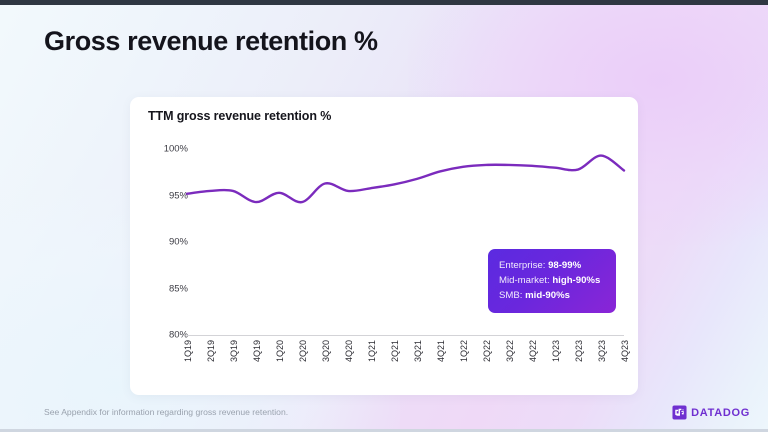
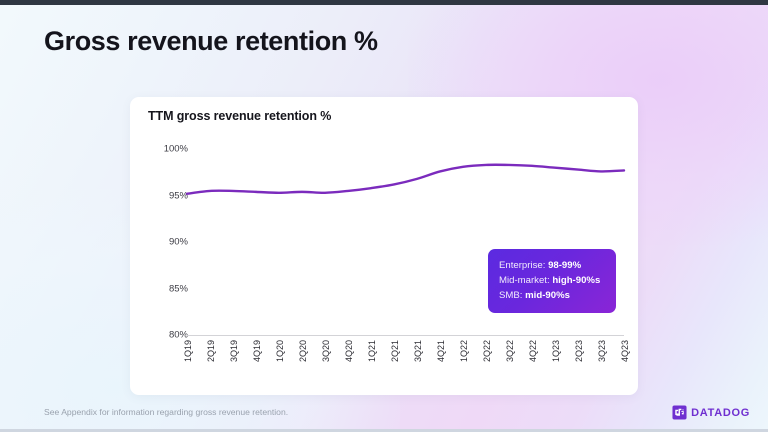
4Q19: 93% -> 94%
2Q20: 93% -> 94%
3Q20: 95% -> 94%
3Q23: 98% -> 96%
